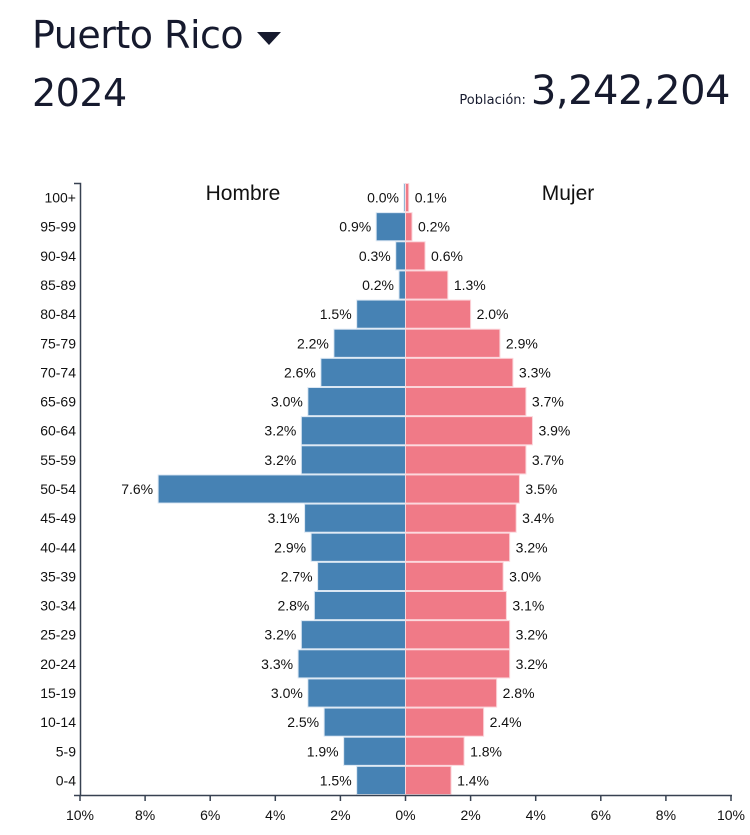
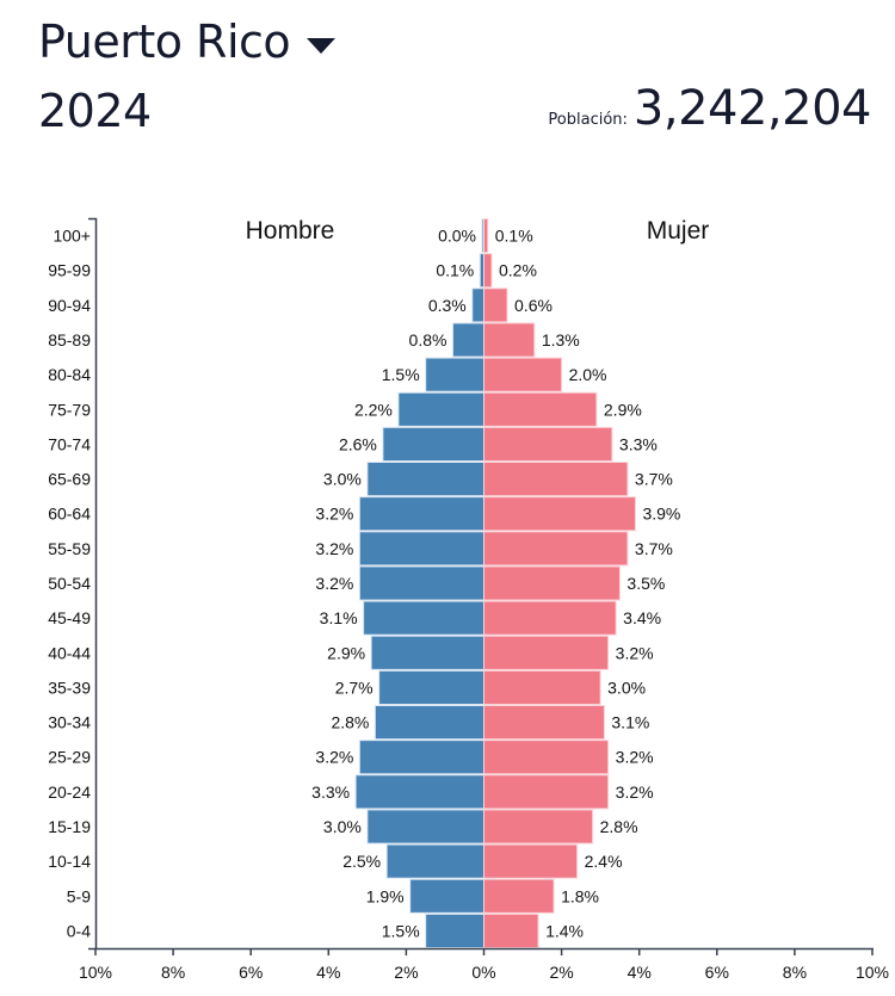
Hombre/95-99: 0.9% -> 0.1%
Hombre/85-89: 0.2% -> 0.8%
Hombre/50-54: 7.6% -> 3.2%
